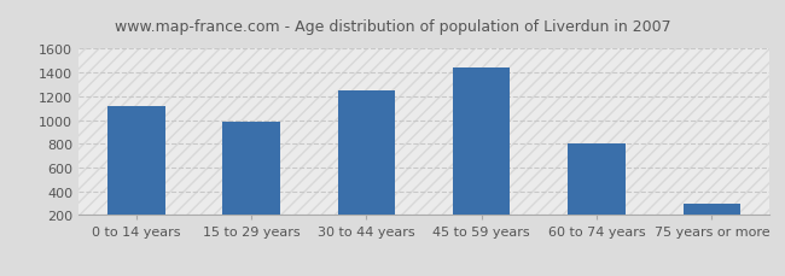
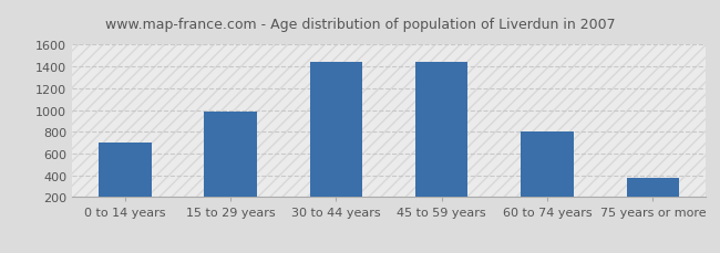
0 to 14 years: 1120 -> 700
30 to 44 years: 1240 -> 1440
75 years or more: 300 -> 380
